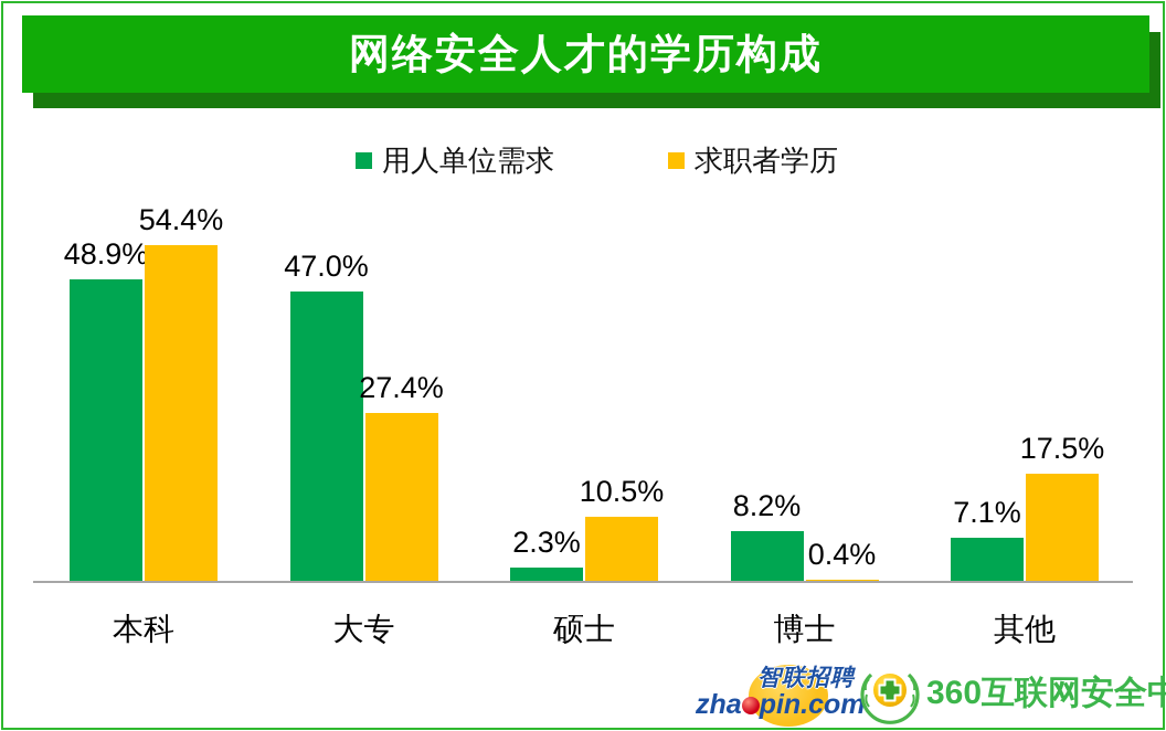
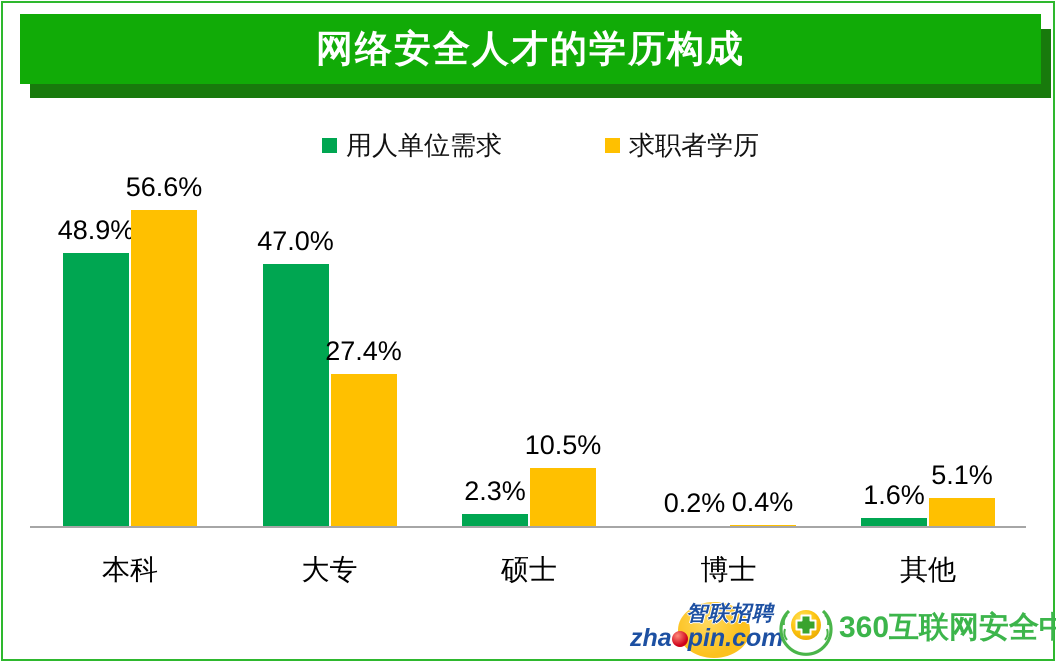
求职者学历/本科: 54.4% -> 56.6%
用人单位需求/博士: 8.2% -> 0.2%
用人单位需求/其他: 7.1% -> 1.6%
求职者学历/其他: 17.5% -> 5.1%
